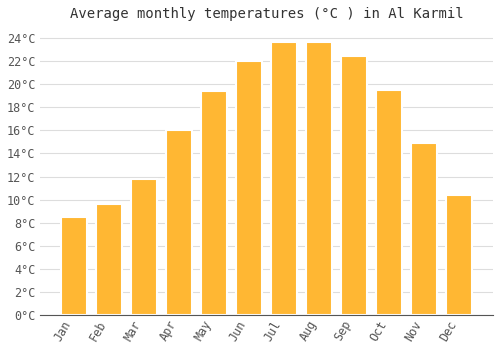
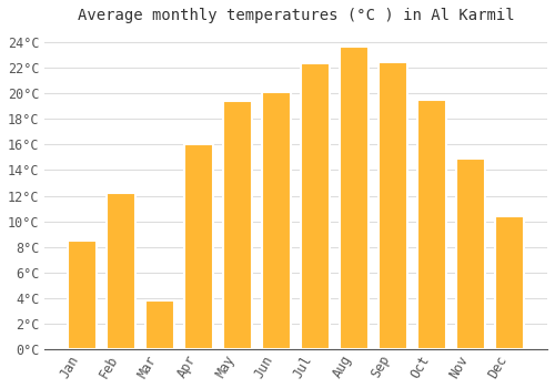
Feb: 9.6°C -> 12.2°C
Mar: 11.8°C -> 3.8°C
Jun: 22.0°C -> 20.1°C
Jul: 23.6°C -> 22.3°C
